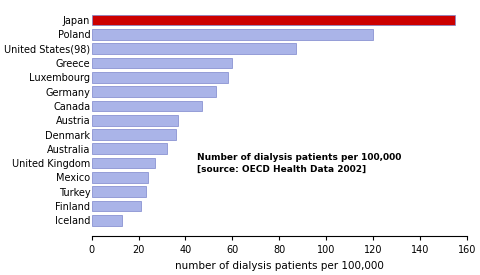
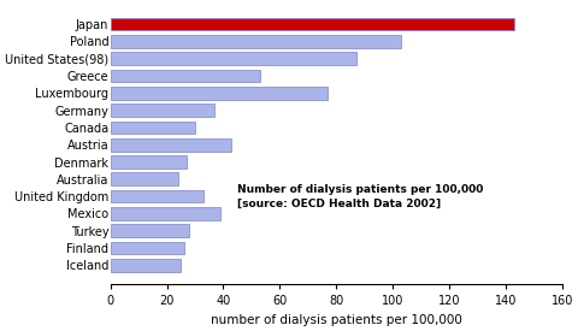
Japan: 155 -> 143
Poland: 120 -> 103
Greece: 60 -> 53
Luxembourg: 58 -> 77
Germany: 53 -> 37
Canada: 47 -> 30
Austria: 37 -> 43
Denmark: 36 -> 27
Australia: 32 -> 24
United Kingdom: 27 -> 33
Mexico: 24 -> 39
Turkey: 23 -> 28
Finland: 21 -> 26
Iceland: 13 -> 25
